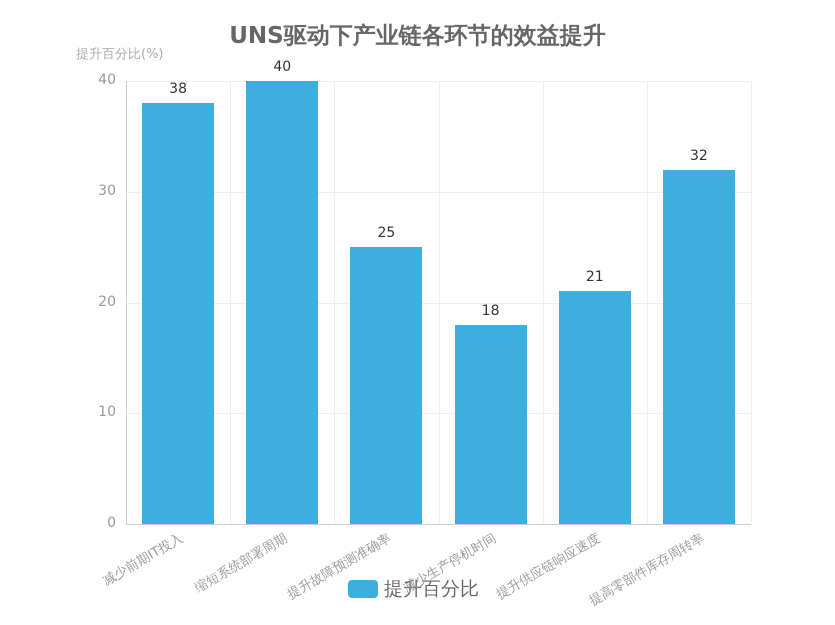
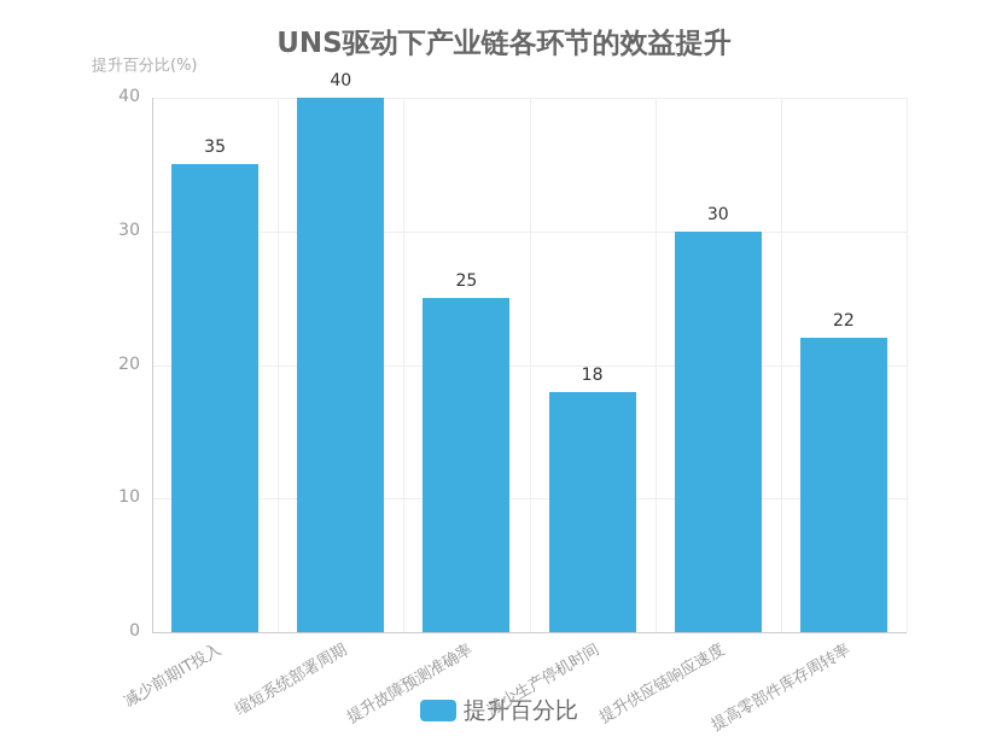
减少前期IT投入: 38 -> 35
提升供应链响应速度: 21 -> 30
提高零部件库存周转率: 32 -> 22
